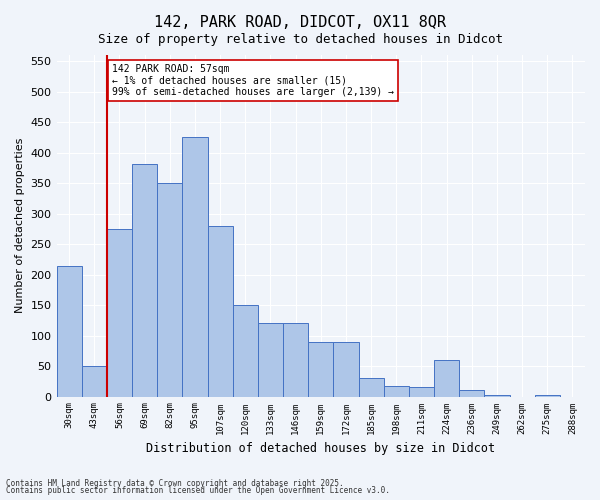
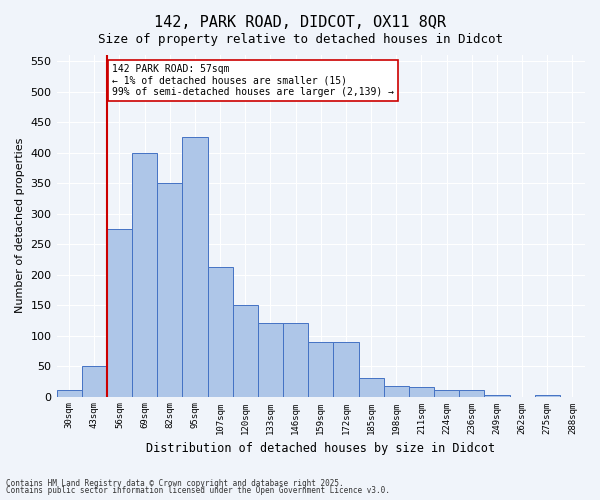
30sqm: 214 -> 10
69sqm: 382 -> 400
107sqm: 280 -> 213
224sqm: 60 -> 10
